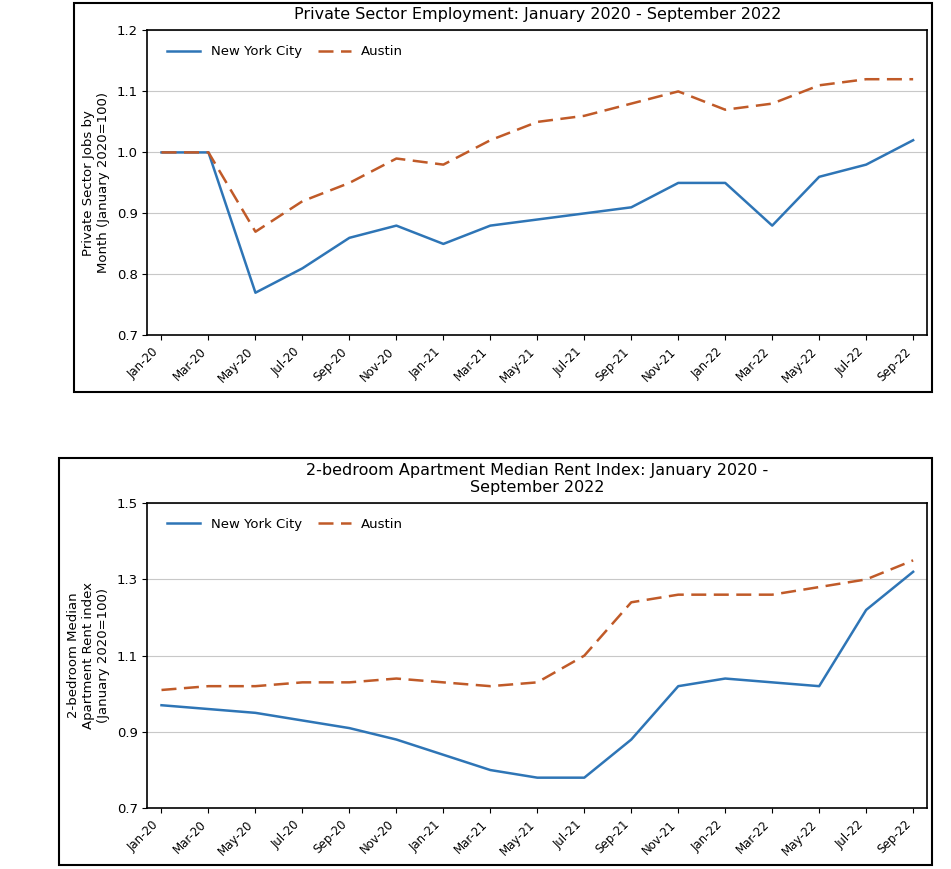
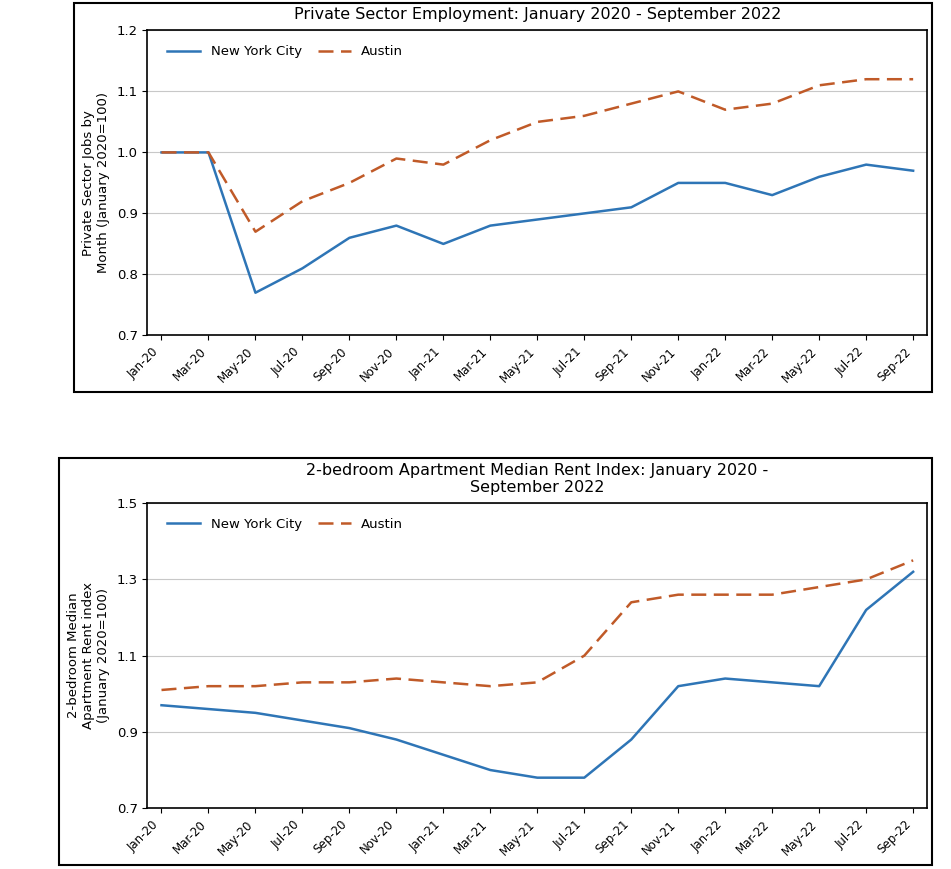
Private Sector Employment: January 2020 - September 2022/New York City/Mar-22: 0.88 -> 0.93
Private Sector Employment: January 2020 - September 2022/New York City/Sep-22: 1.02 -> 0.97
